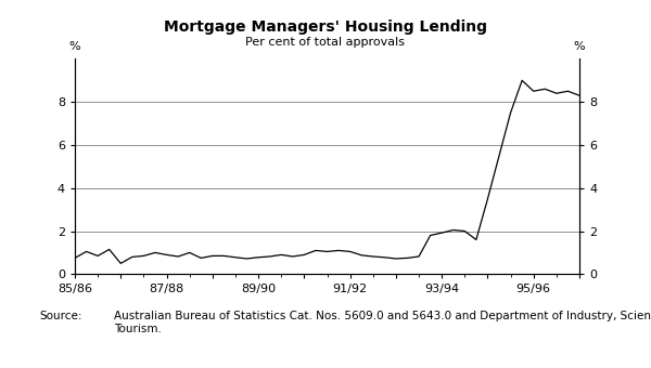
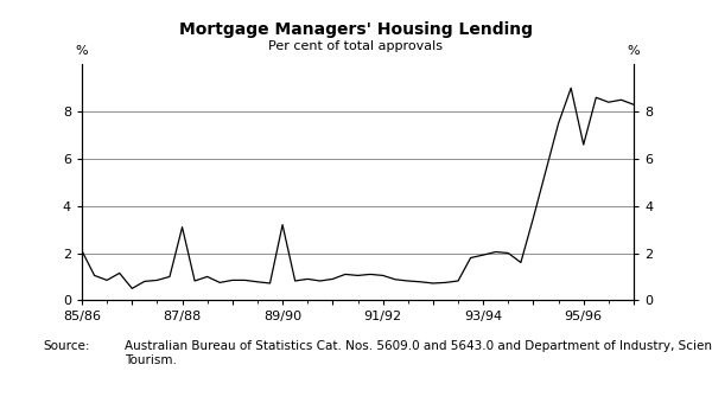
85/86: 0.8 -> 2.1
87/88: 0.9 -> 3.1
89/90: 0.8 -> 3.2
95/96: 8.5 -> 6.6
